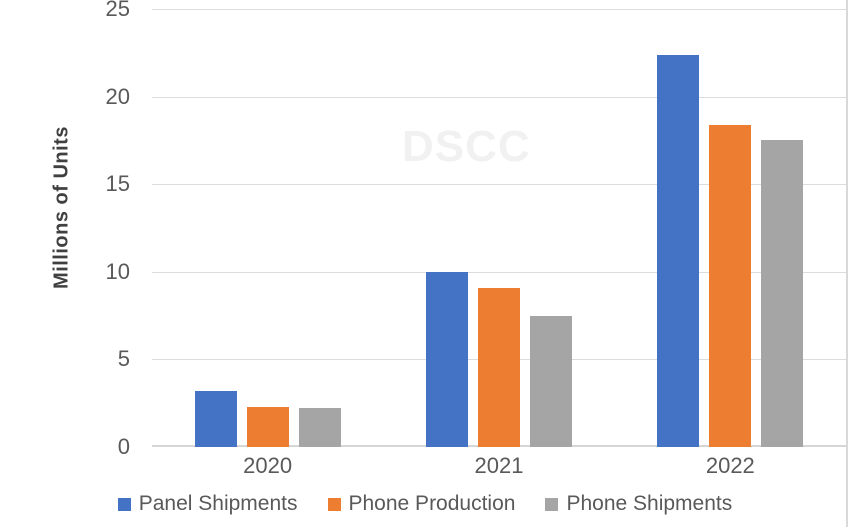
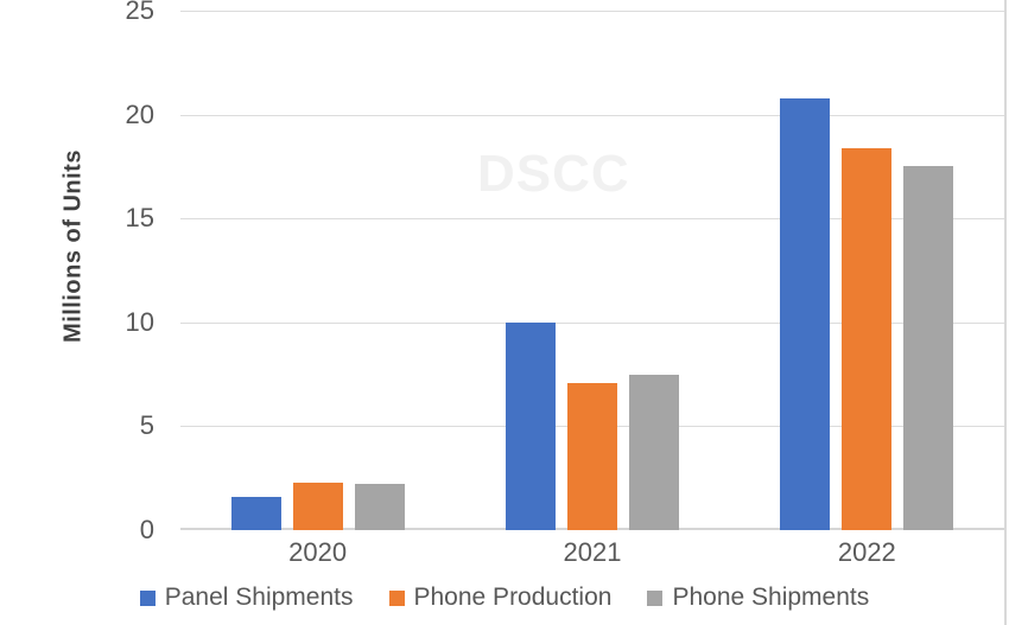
Panel Shipments/2020: 3.2 -> 1.6
Phone Production/2021: 9.1 -> 7.1
Panel Shipments/2022: 22.4 -> 20.8
